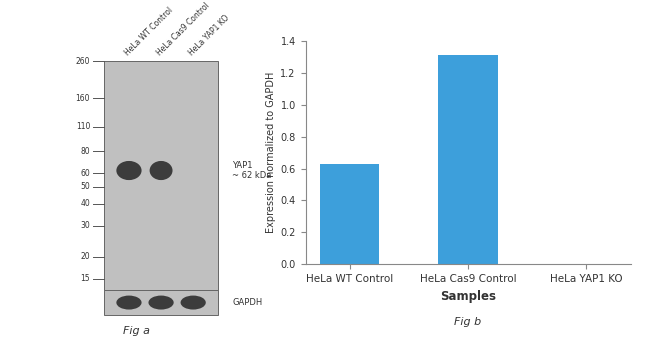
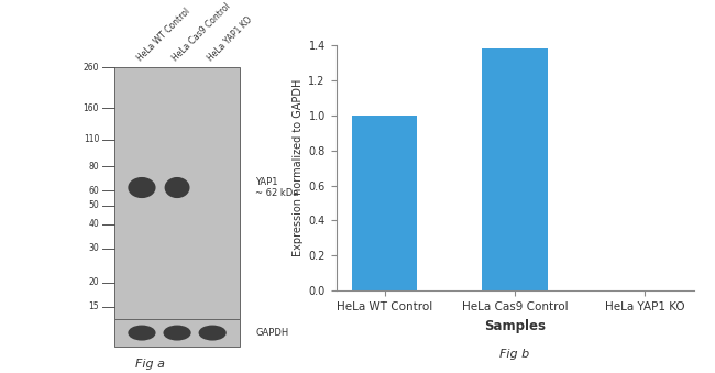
HeLa WT Control: 0.63 -> 1.00
HeLa Cas9 Control: 1.31 -> 1.38
